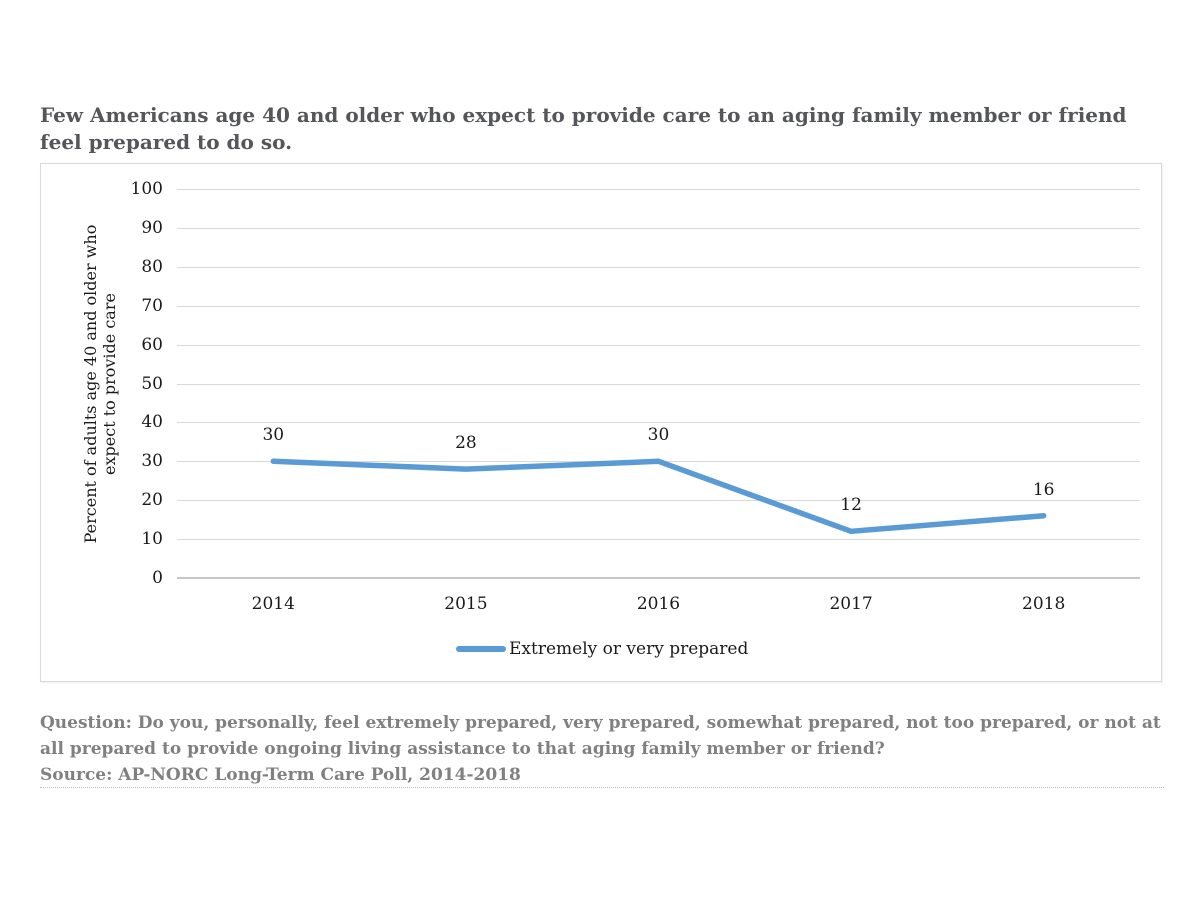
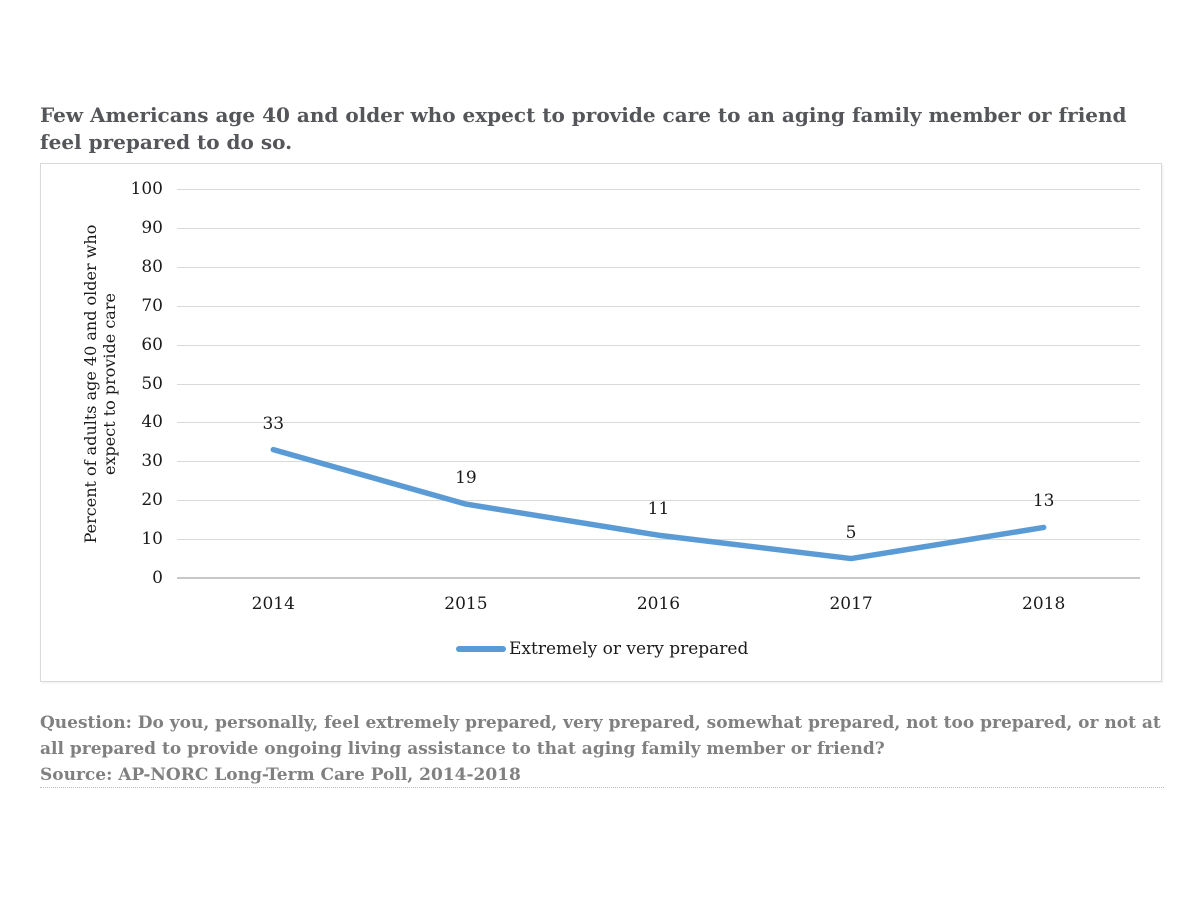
2014: 30 -> 33
2015: 28 -> 19
2016: 30 -> 11
2017: 12 -> 5
2018: 16 -> 13
